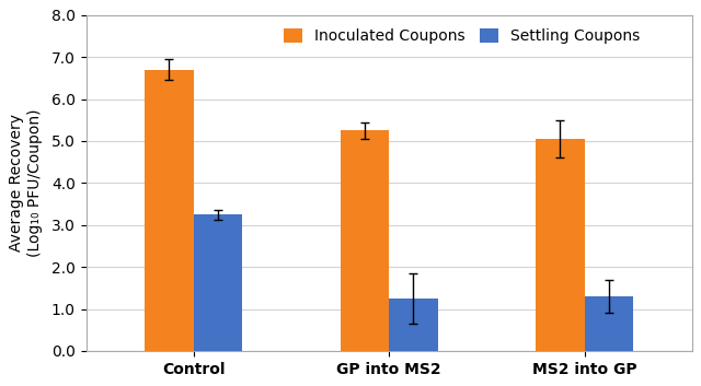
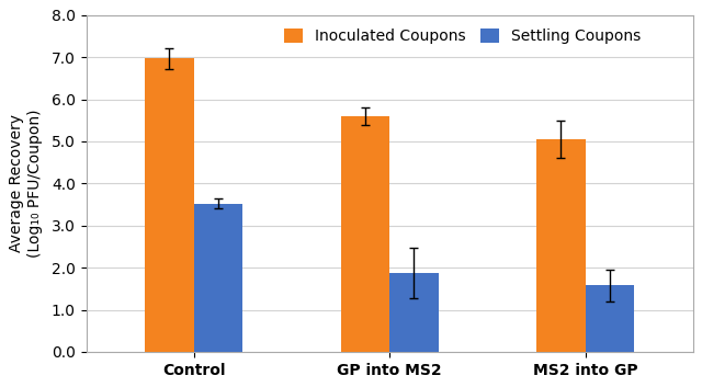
Inoculated Coupons/Control: 6.70 -> 6.97
Settling Coupons/Control: 3.25 -> 3.52
Inoculated Coupons/GP into MS2: 5.25 -> 5.60
Settling Coupons/GP into MS2: 1.25 -> 1.88
Settling Coupons/MS2 into GP: 1.30 -> 1.58
